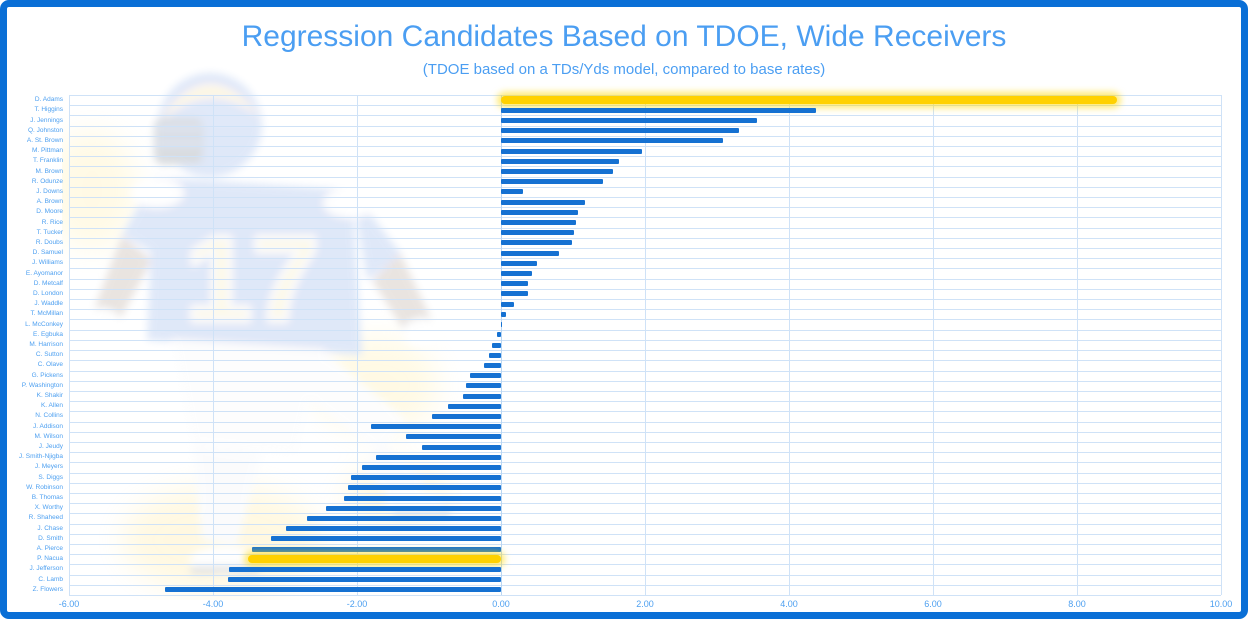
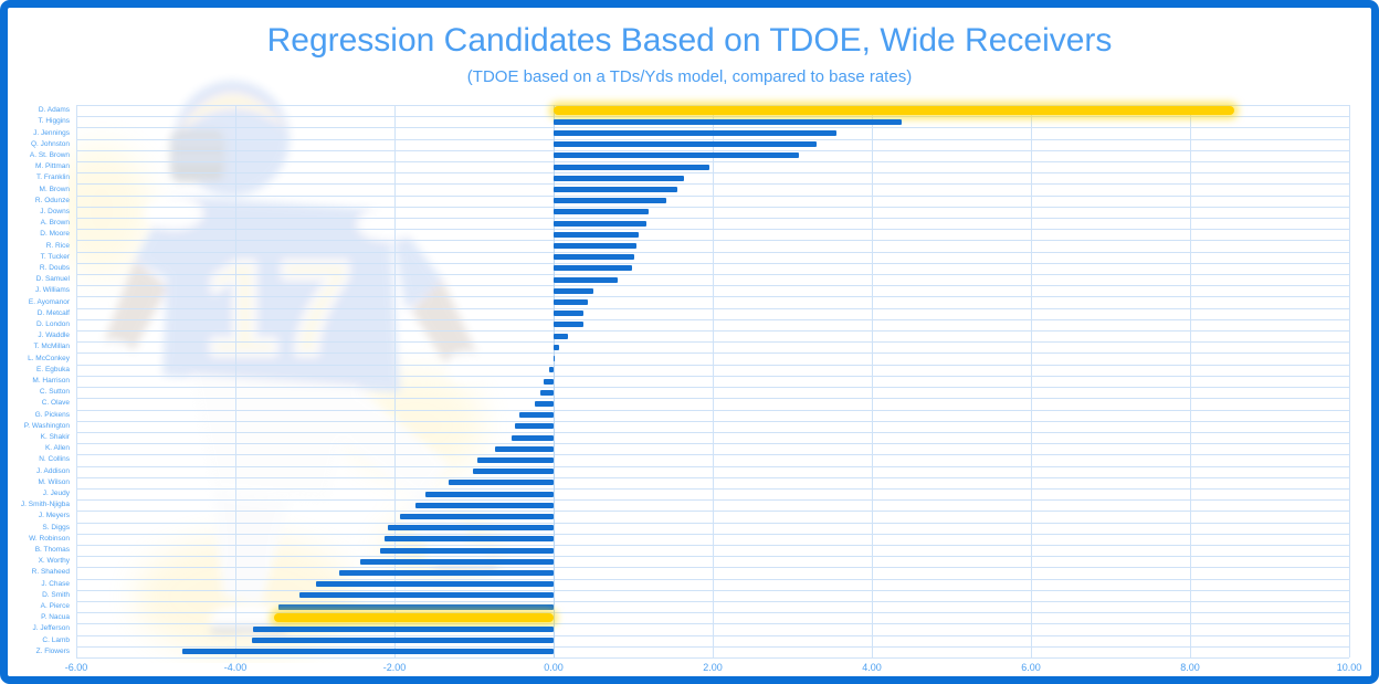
J. Downs: 0.3 -> 1.2
J. Addison: -1.8 -> -1.0
J. Jeudy: -1.1 -> -1.6
